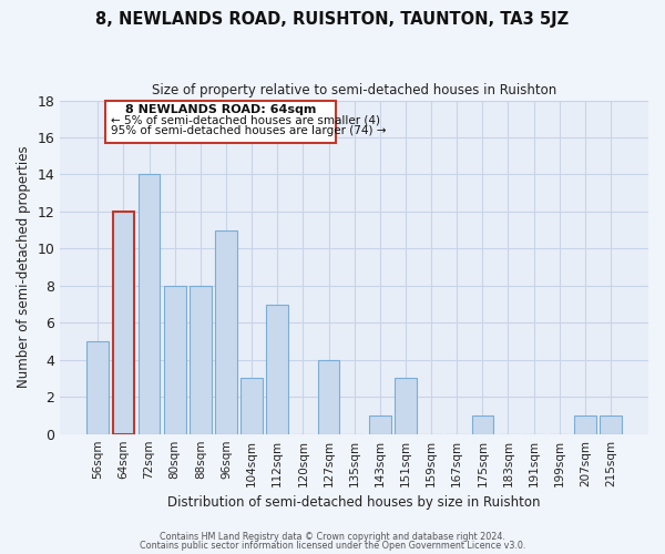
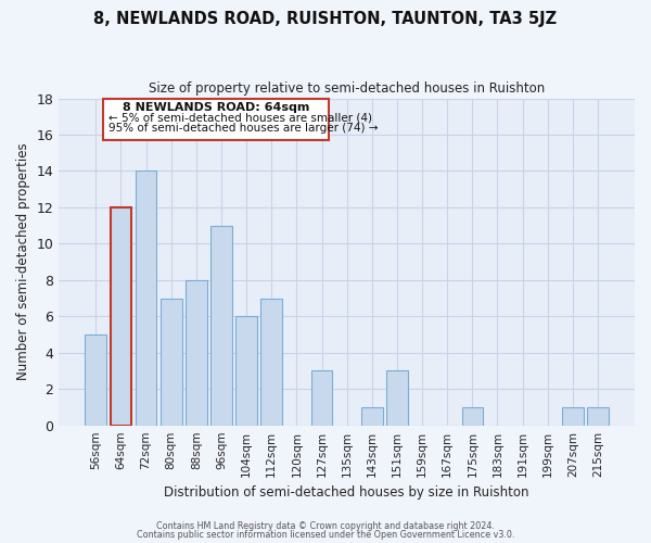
80sqm: 8 -> 7
104sqm: 3 -> 6
127sqm: 4 -> 3
